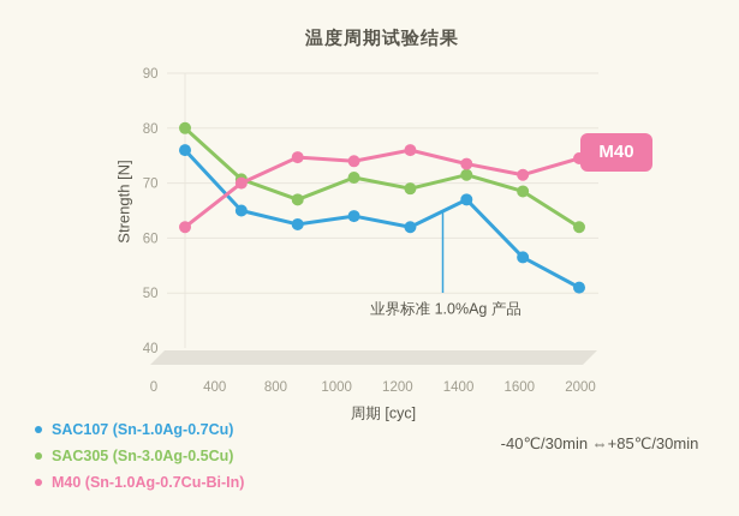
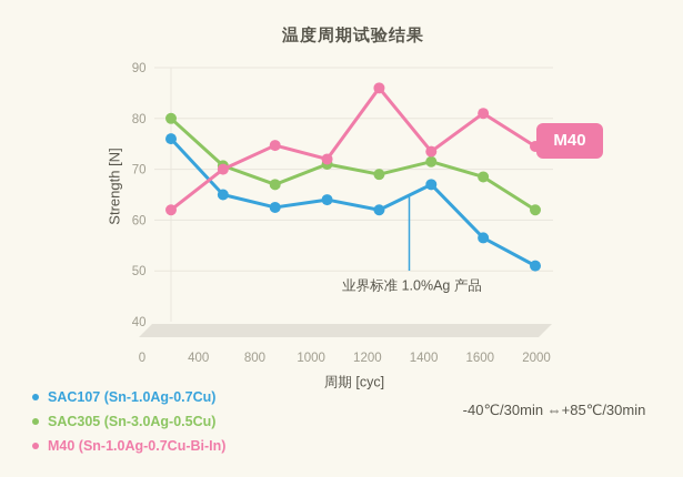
M40 (Sn-1.0Ag-0.7Cu-Bi-In)/1000: 74 -> 72
M40 (Sn-1.0Ag-0.7Cu-Bi-In)/1200: 76 -> 86
M40 (Sn-1.0Ag-0.7Cu-Bi-In)/1600: 72 -> 81
